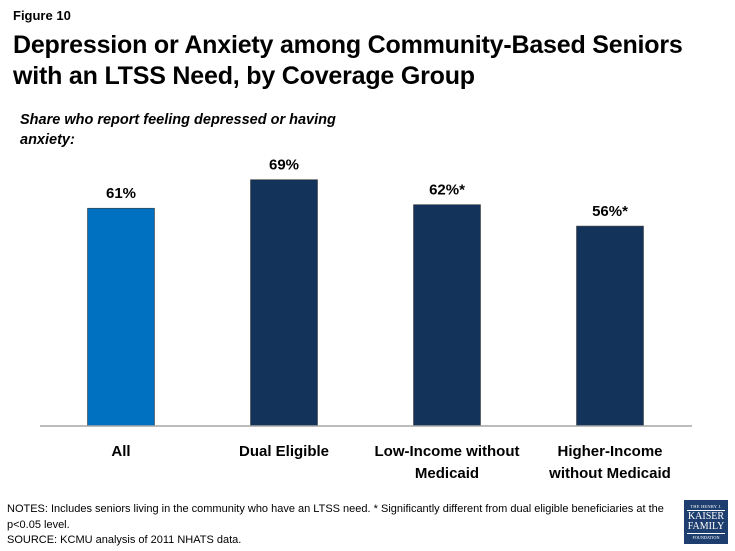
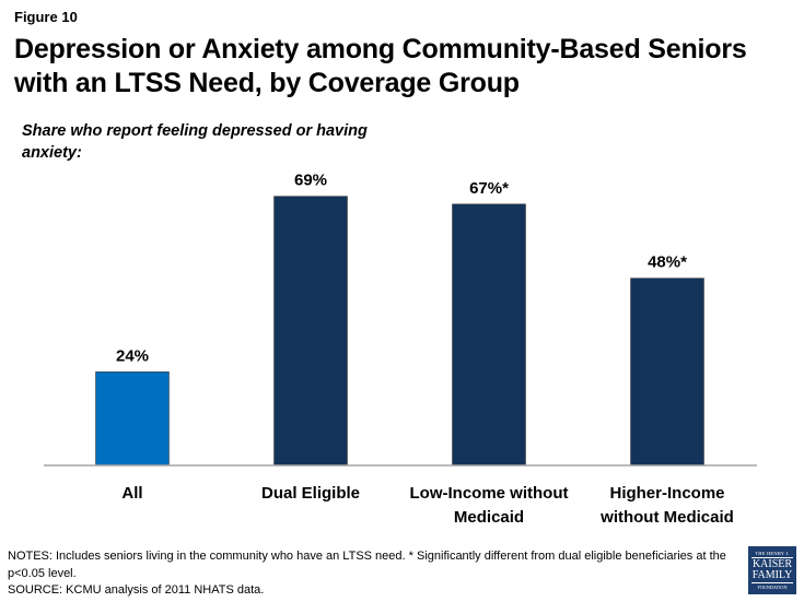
All: 61% -> 24%
Low-Income without Medicaid: 62 -> 67
Higher-Income without Medicaid: 56 -> 48
